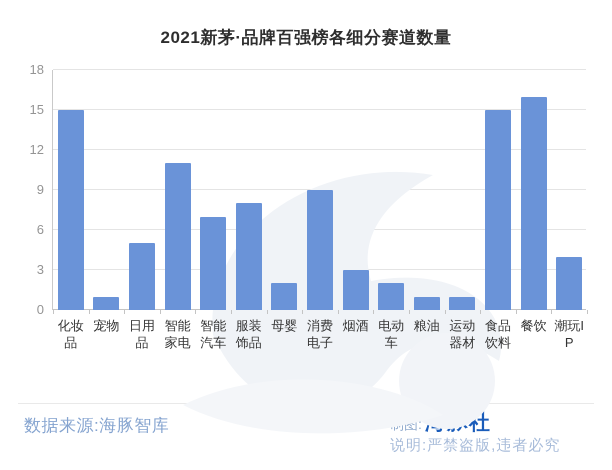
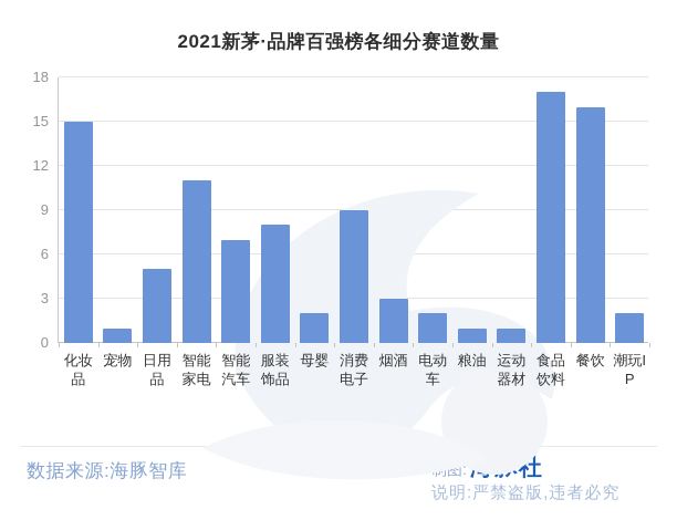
食品饮料: 15 -> 17
潮玩IP: 4 -> 2
